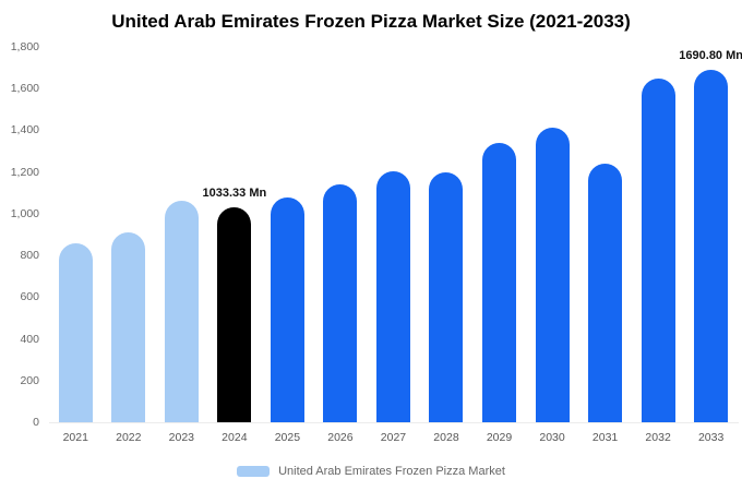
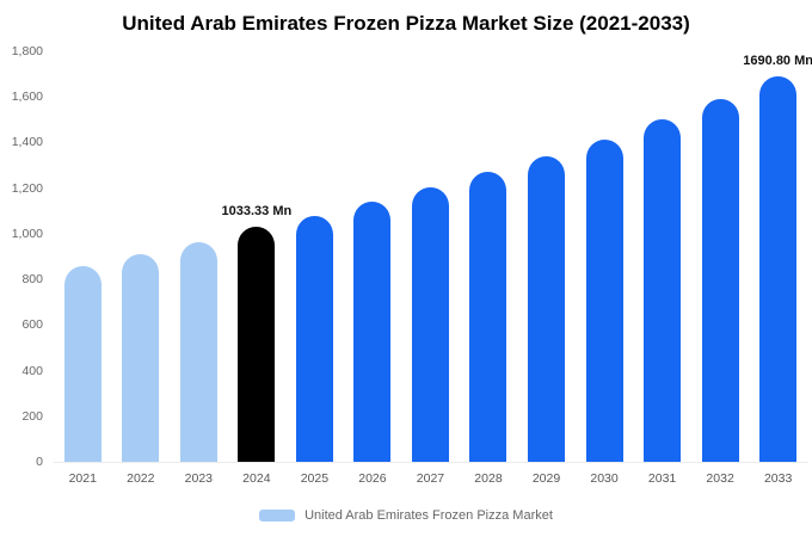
2023: 1060 -> 960
2028: 1200 -> 1270
2031: 1240 -> 1500
2032: 1650 -> 1590
